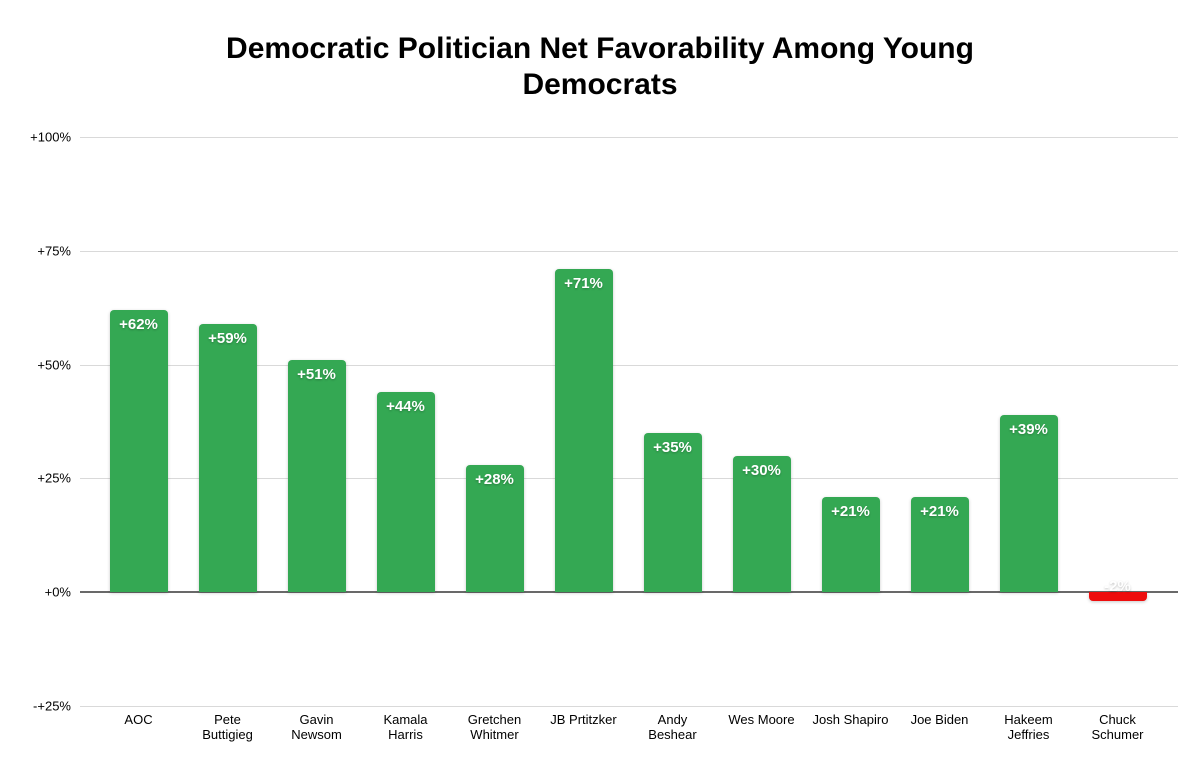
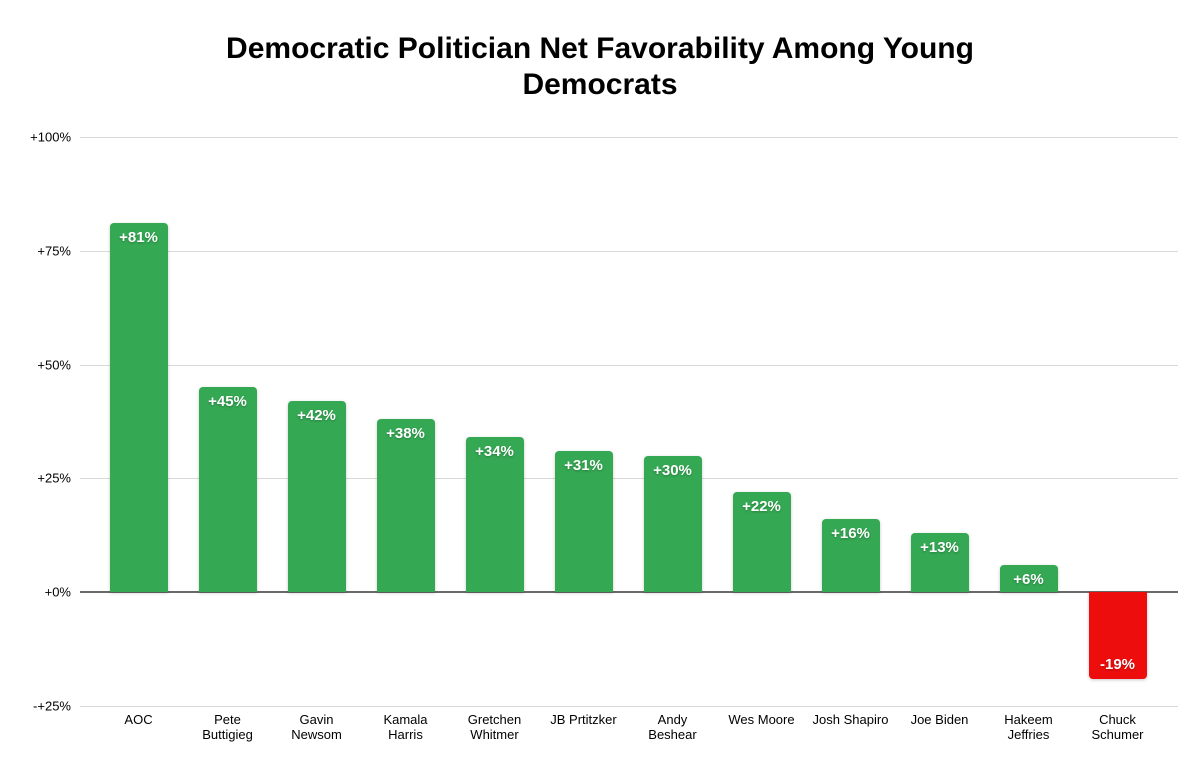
AOC: +62% -> +81%
Pete Buttigieg: +59% -> +45%
Gavin Newsom: +51% -> +42%
Kamala Harris: +44% -> +38%
Gretchen Whitmer: +28% -> +34%
JB Prtitzker: +71% -> +31%
Andy Beshear: +35% -> +30%
Wes Moore: +30% -> +22%
Josh Shapiro: +21% -> +16%
Joe Biden: +21% -> +13%
Hakeem Jeffries: +39% -> +6%
Chuck Schumer: -2% -> -19%
